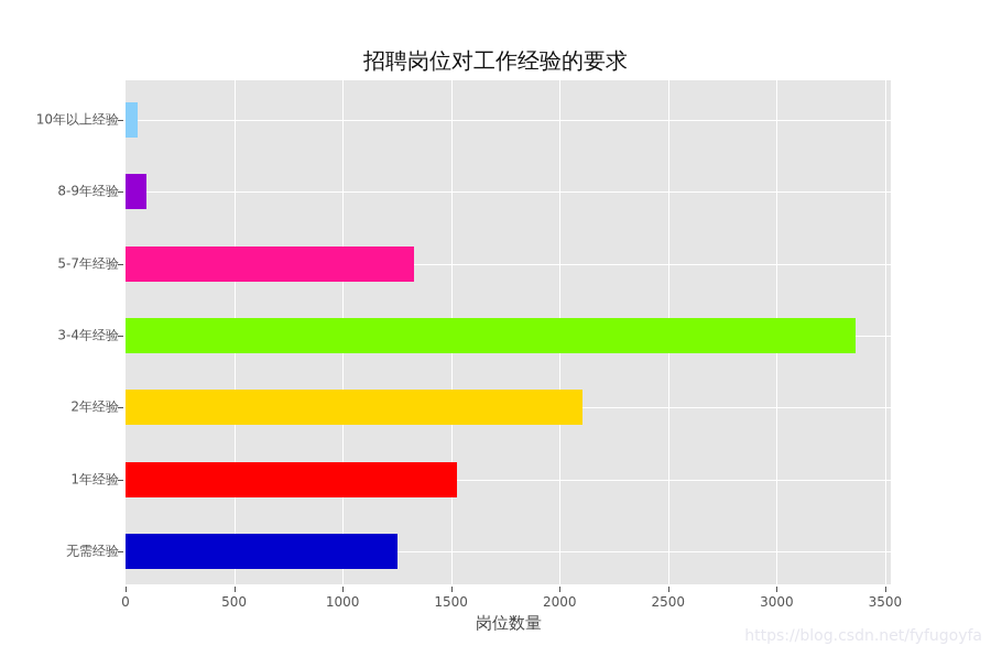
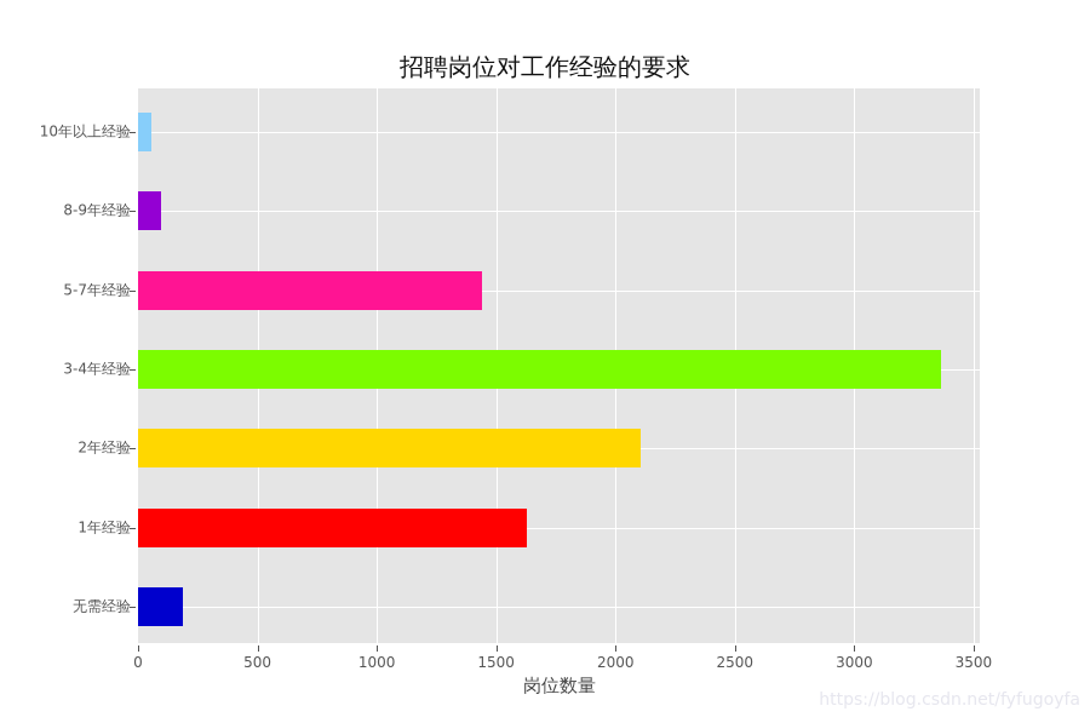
5-7年经验: 1330 -> 1440
1年经验: 1520 -> 1630
无需经验: 1260 -> 190
